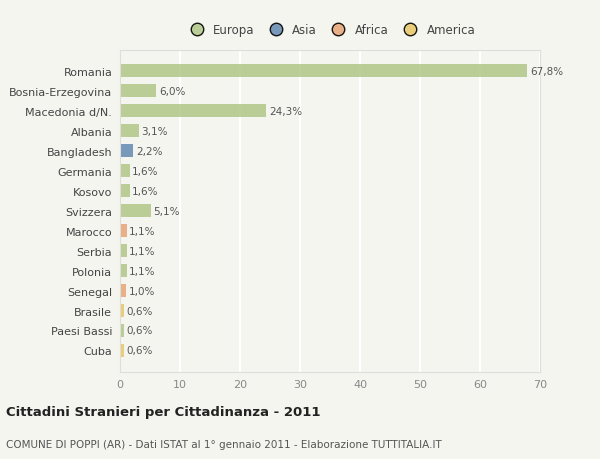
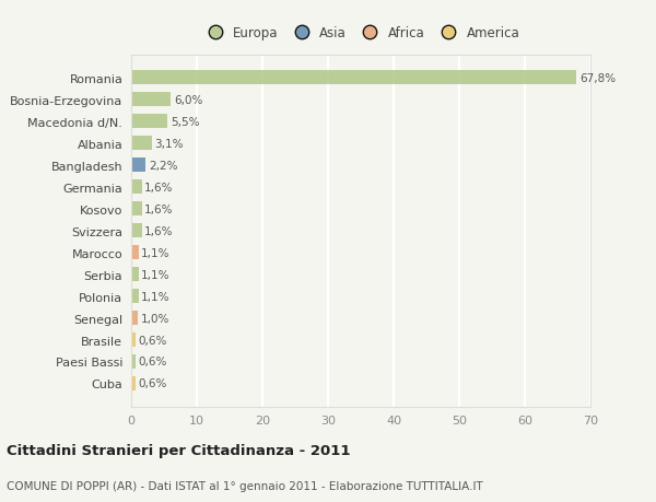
Macedonia d/N.: 24,3% -> 5,5%
Svizzera: 5,1% -> 1,6%
